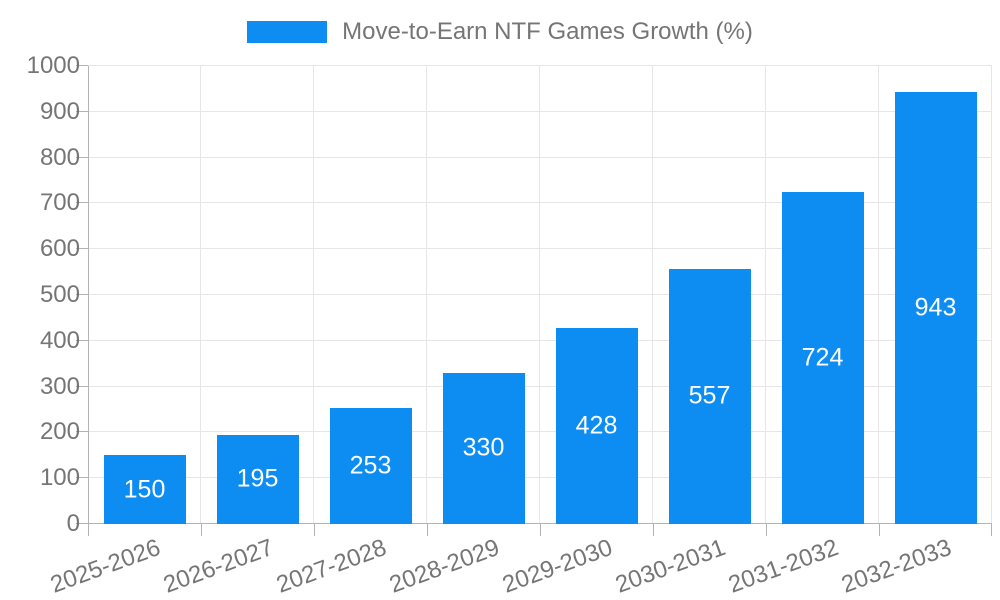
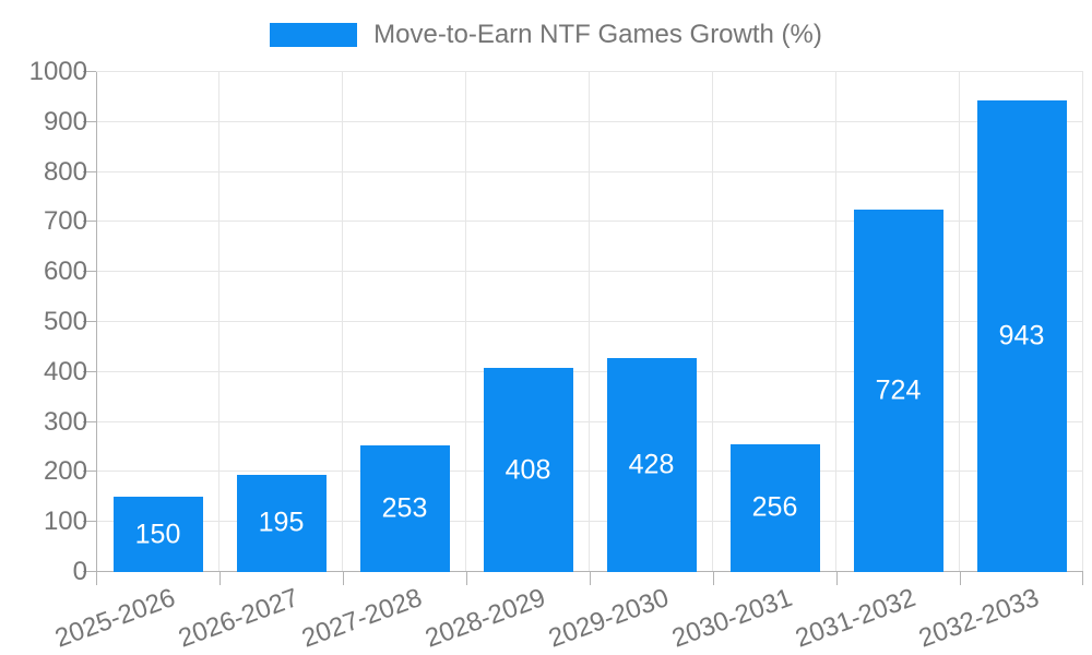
2028-2029: 330 -> 408
2030-2031: 557 -> 256
